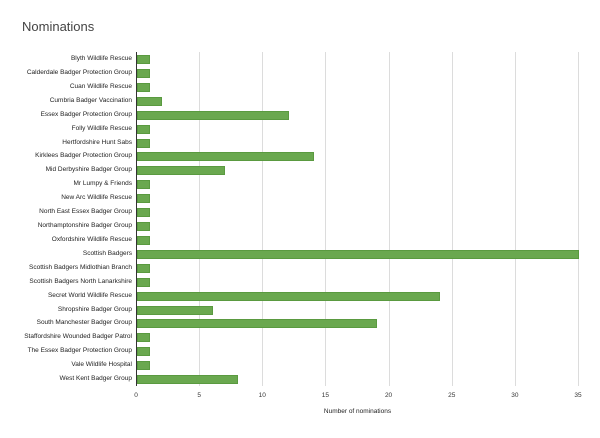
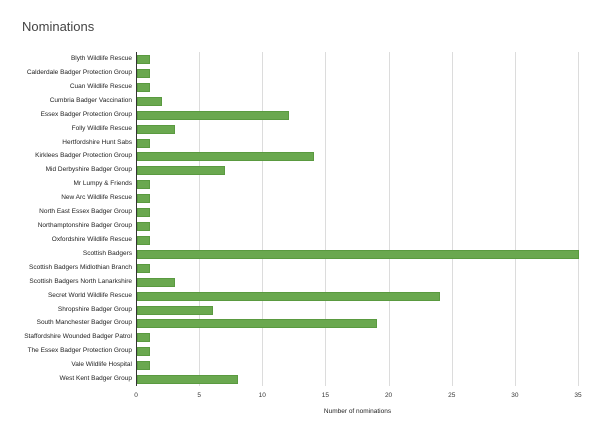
Folly Wildlife Rescue: 1 -> 3
Scottish Badgers North Lanarkshire: 1 -> 3
